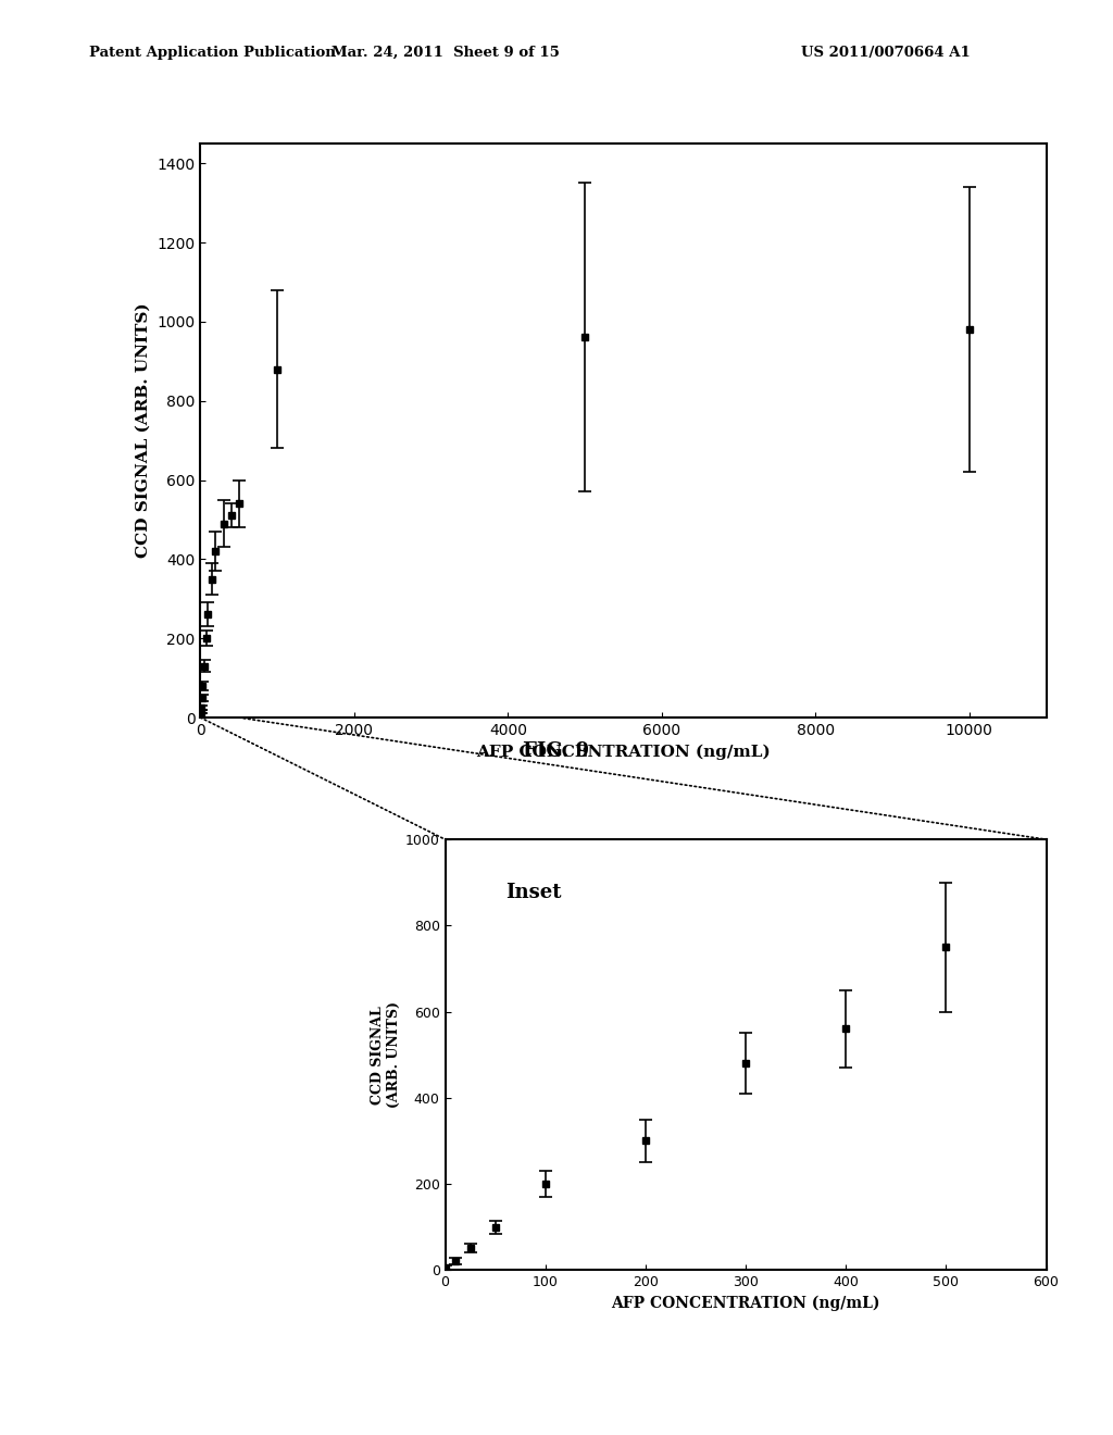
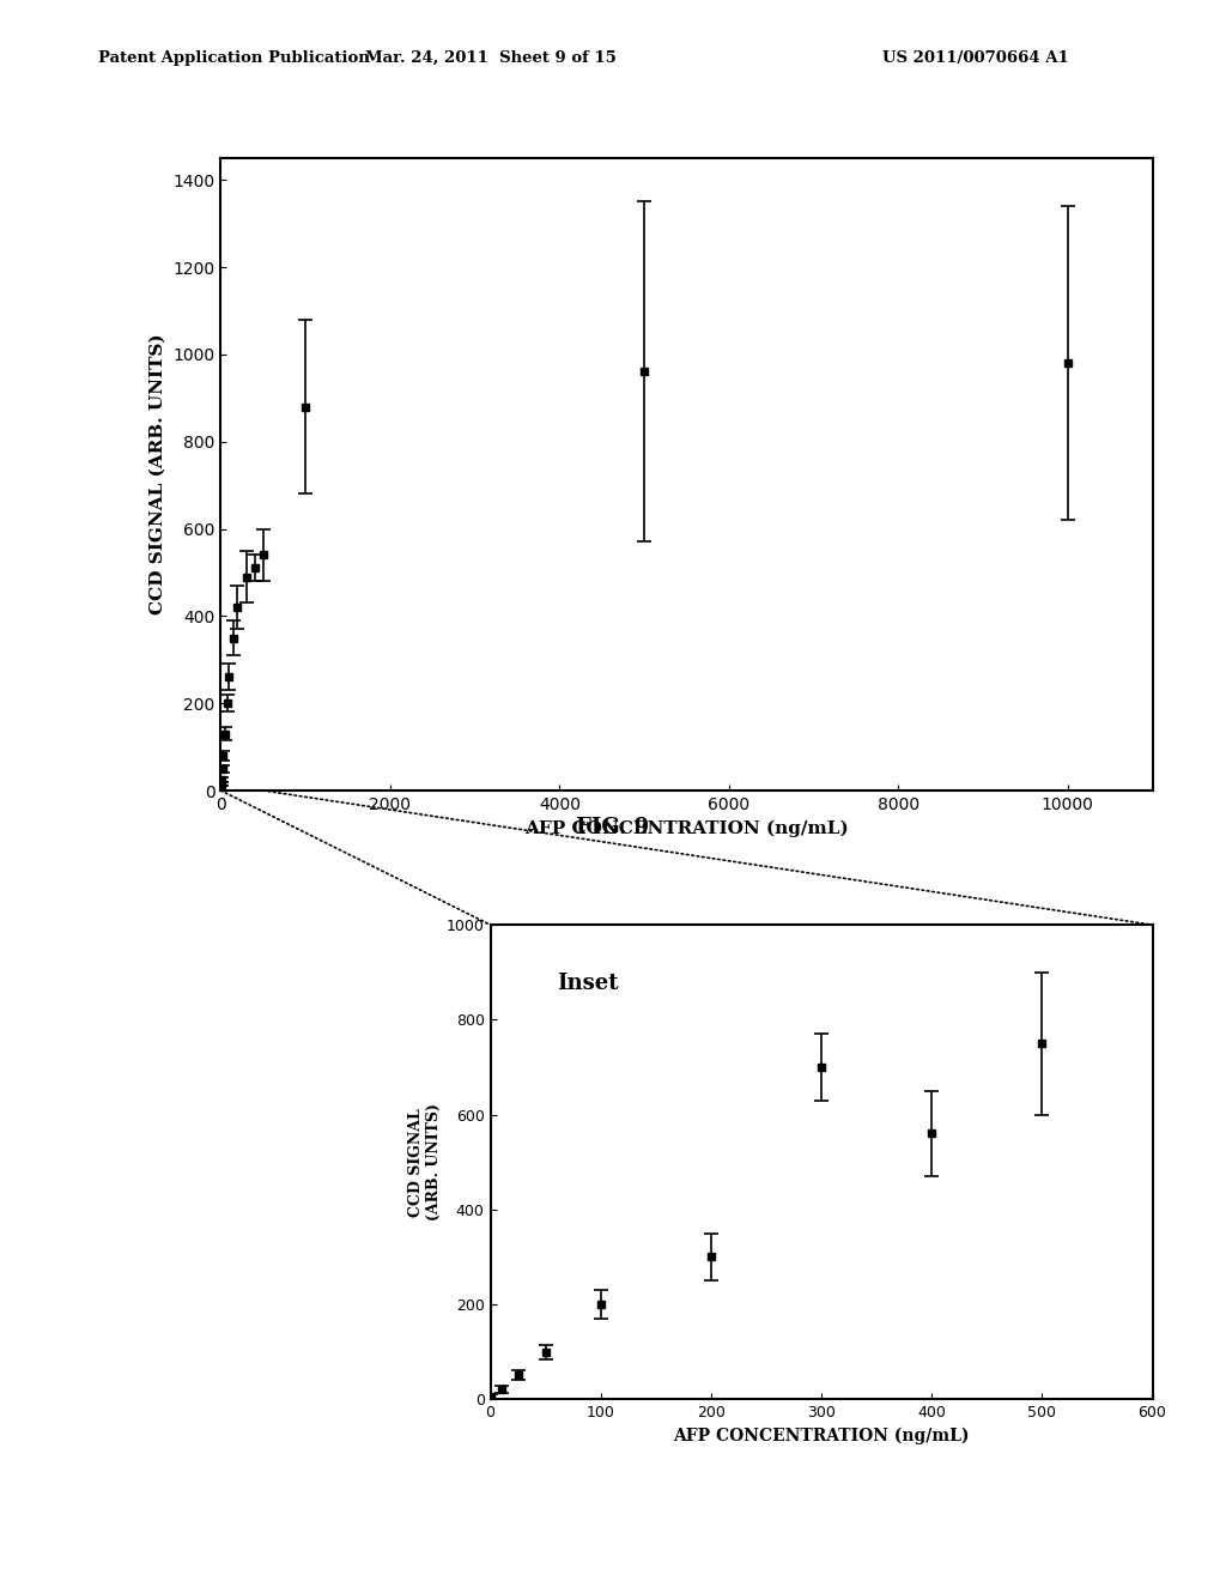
300: 480 -> 700
